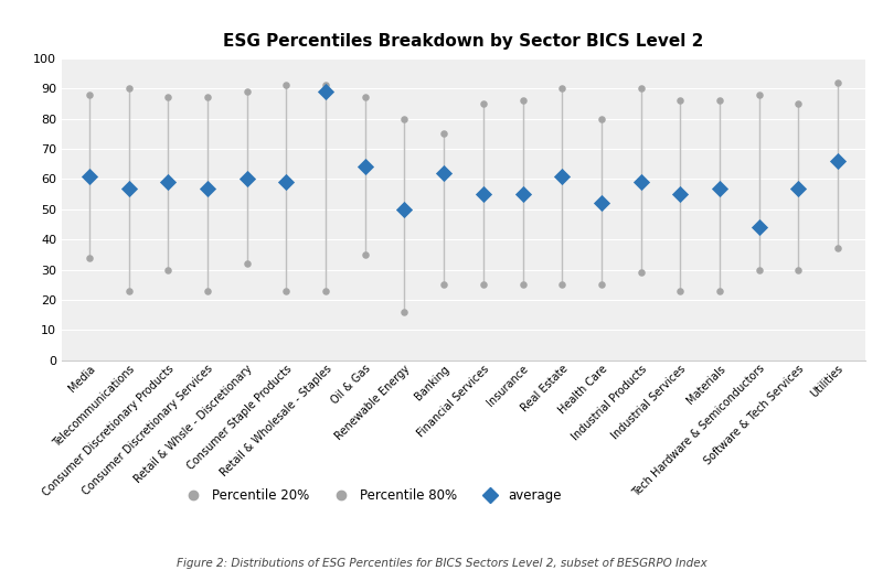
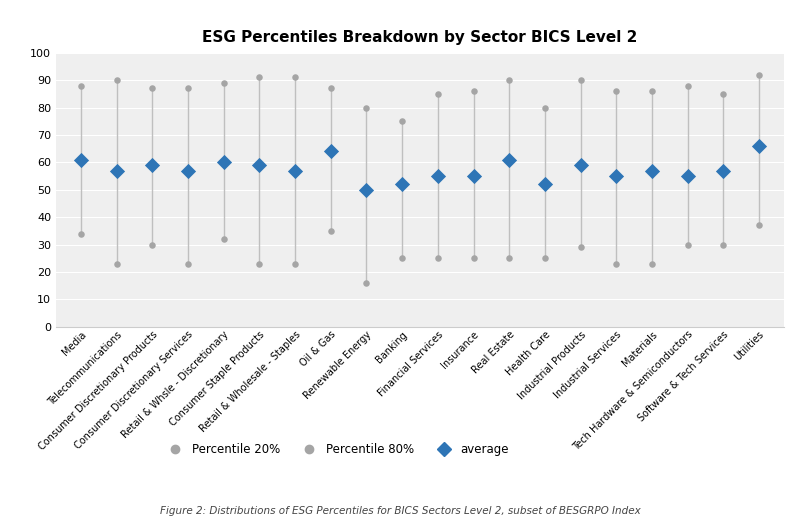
average/Retail & Wholesale - Staples: 89 -> 57
average/Banking: 62 -> 52
average/Tech Hardware & Semiconductors: 44 -> 55
